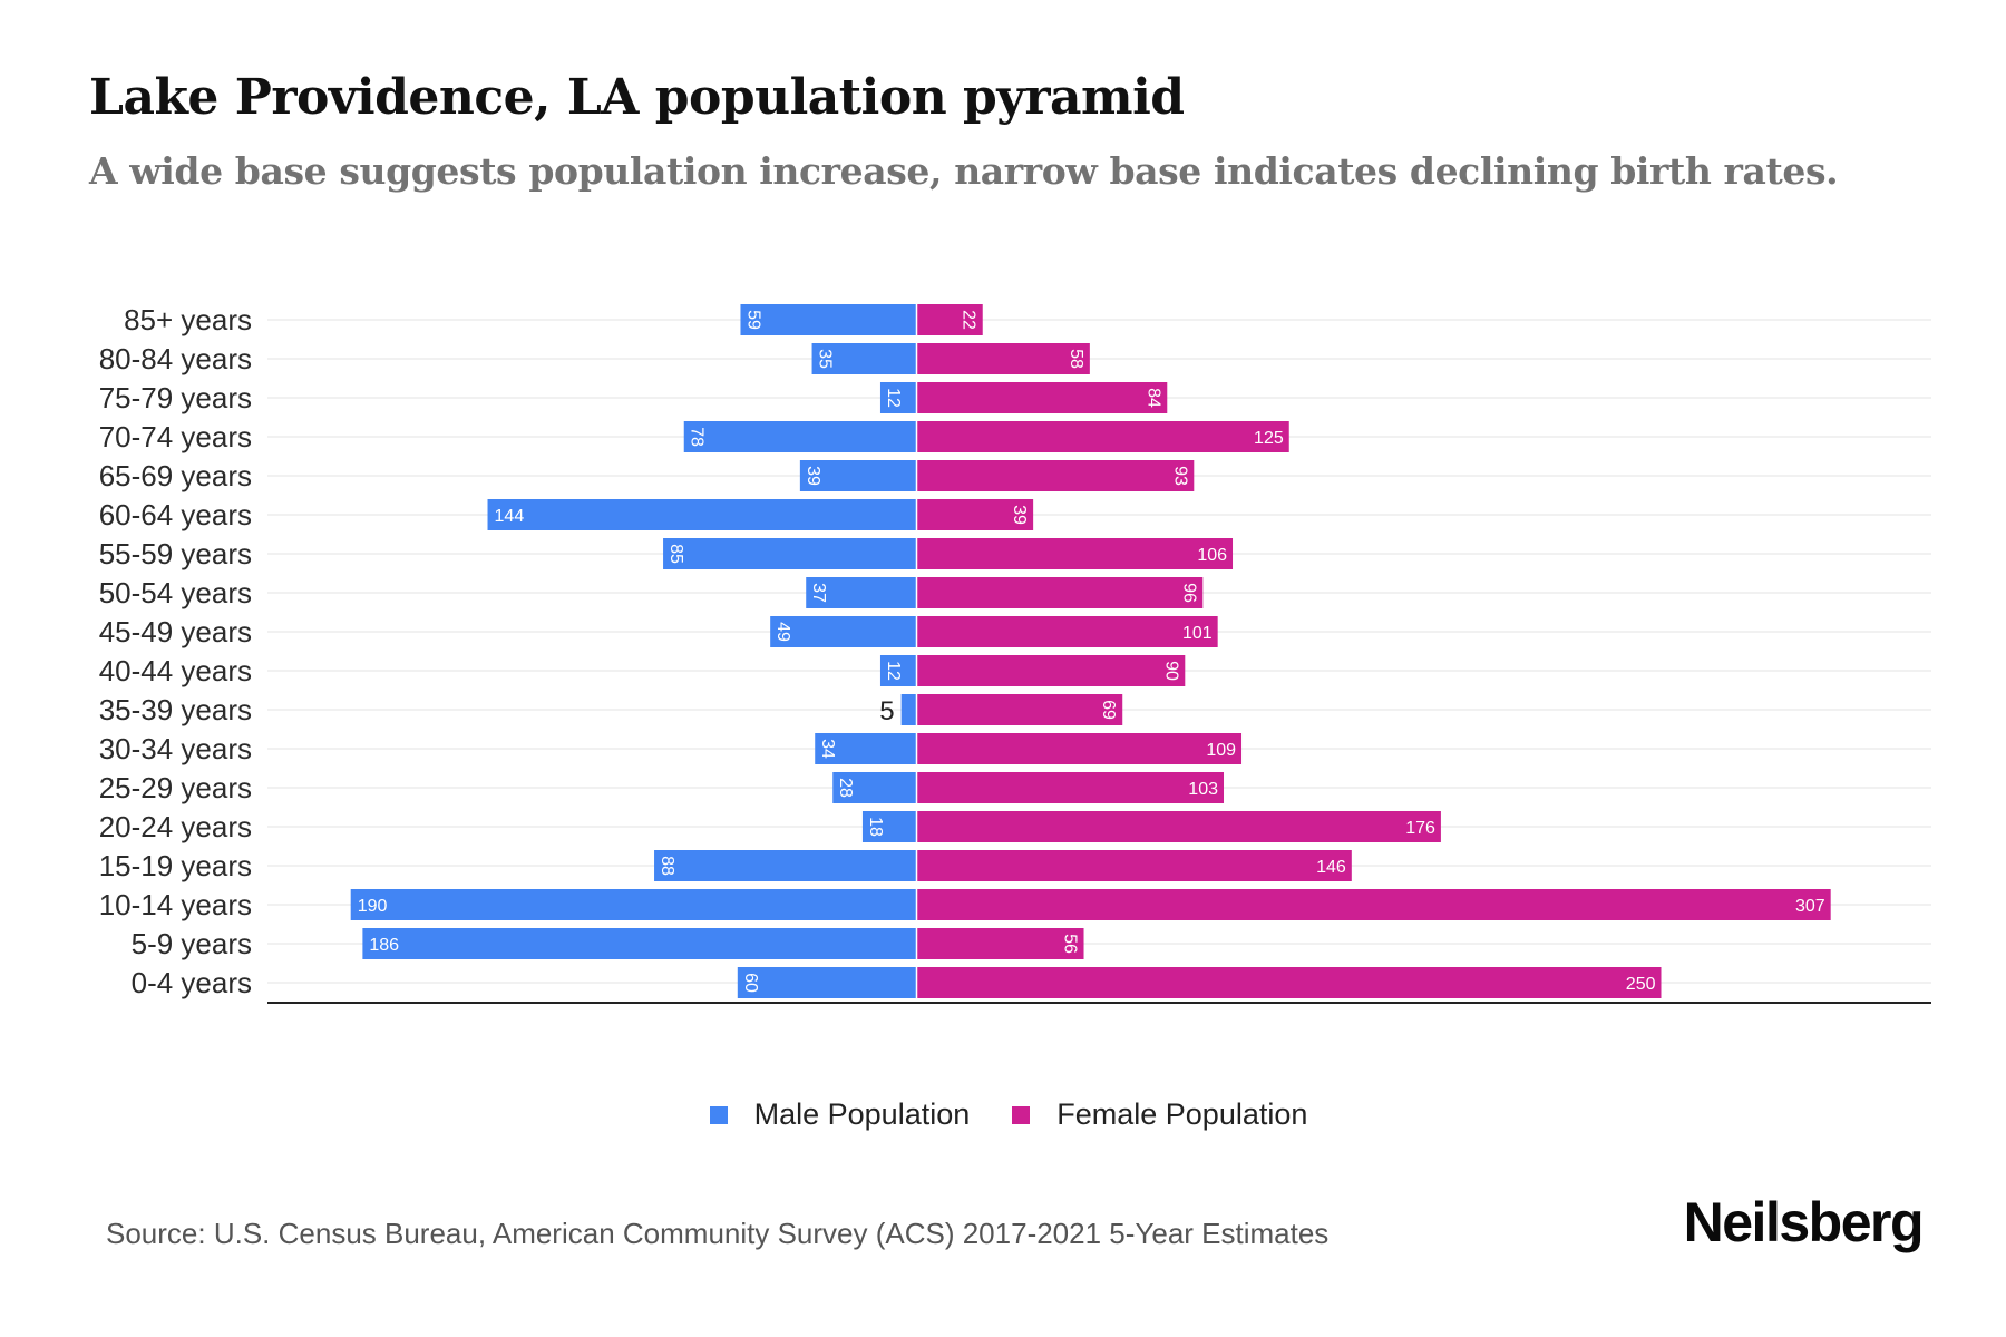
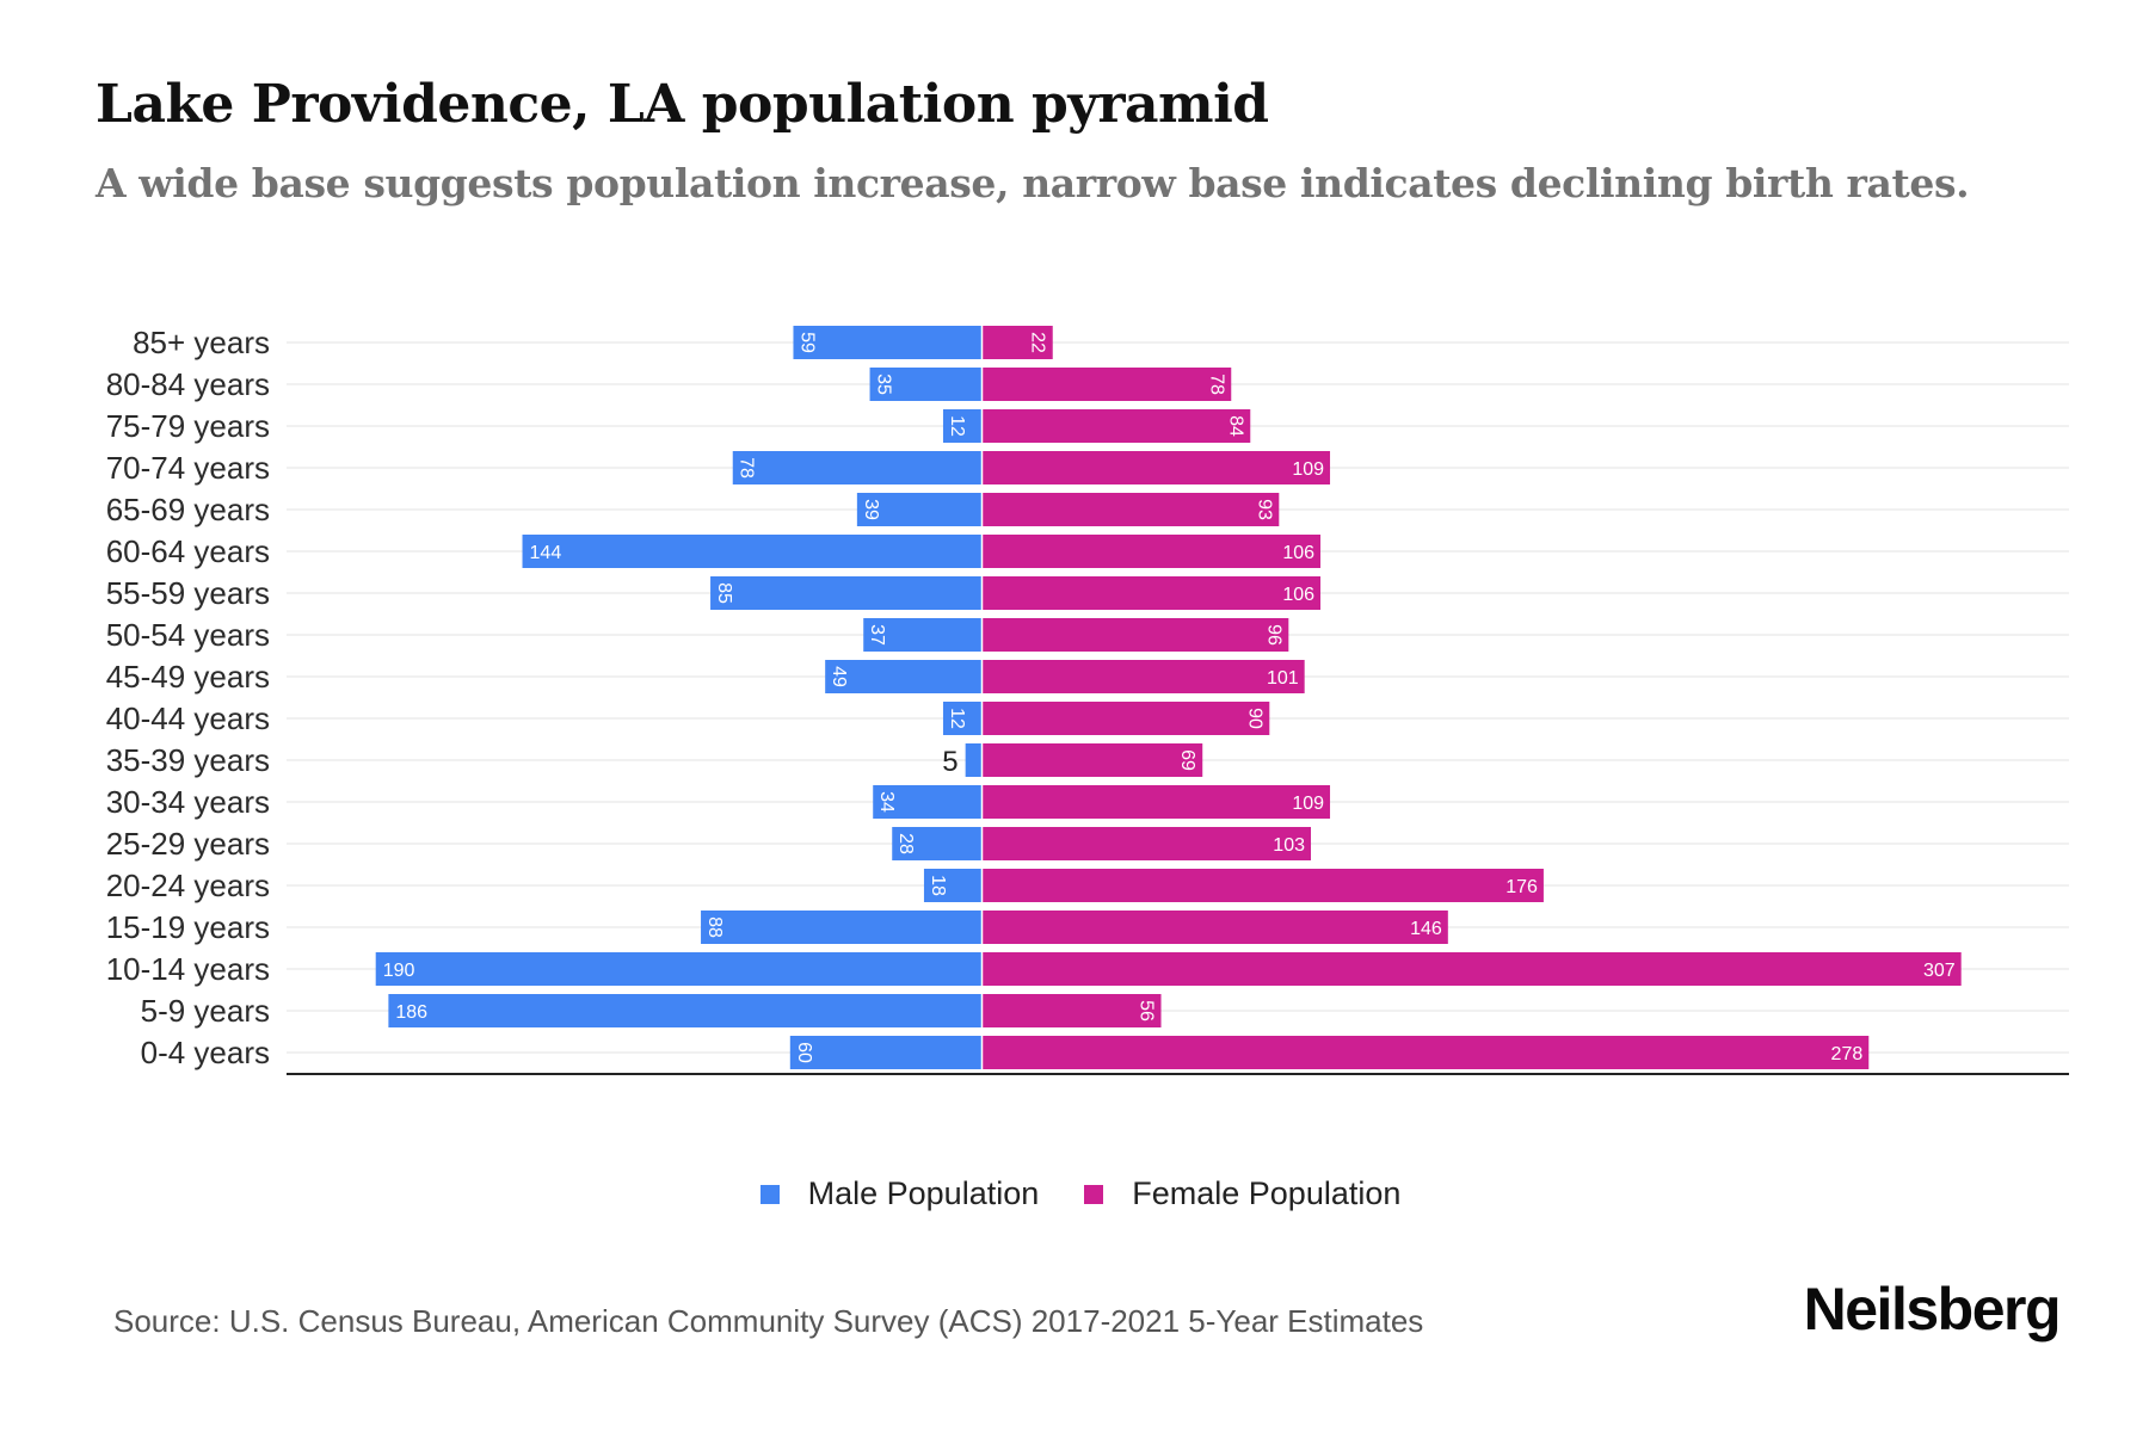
Female Population/80-84 years: 58 -> 78
Female Population/70-74 years: 125 -> 109
Female Population/60-64 years: 39 -> 106
Female Population/0-4 years: 250 -> 278
